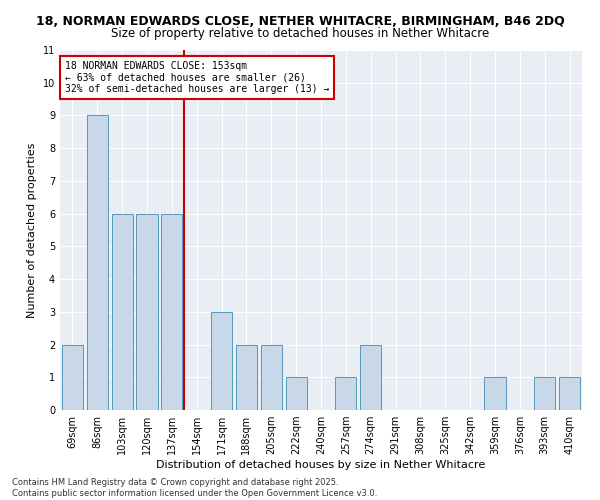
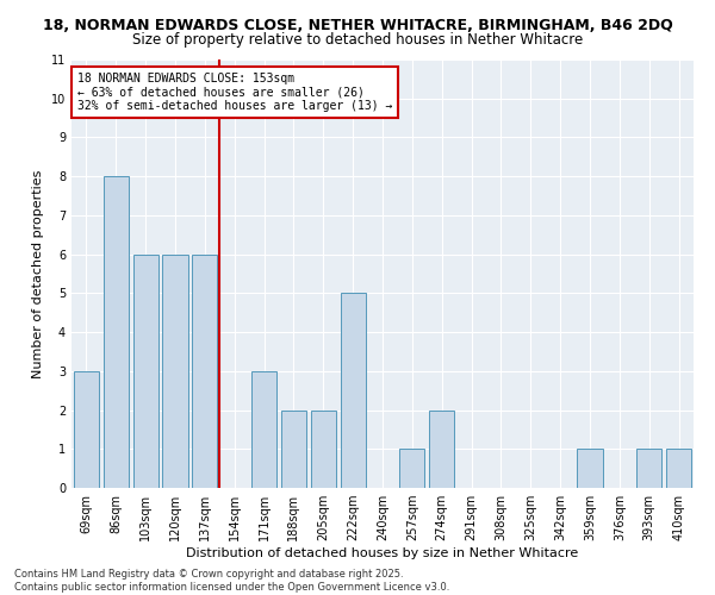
69sqm: 2 -> 3
86sqm: 9 -> 8
222sqm: 1 -> 5
